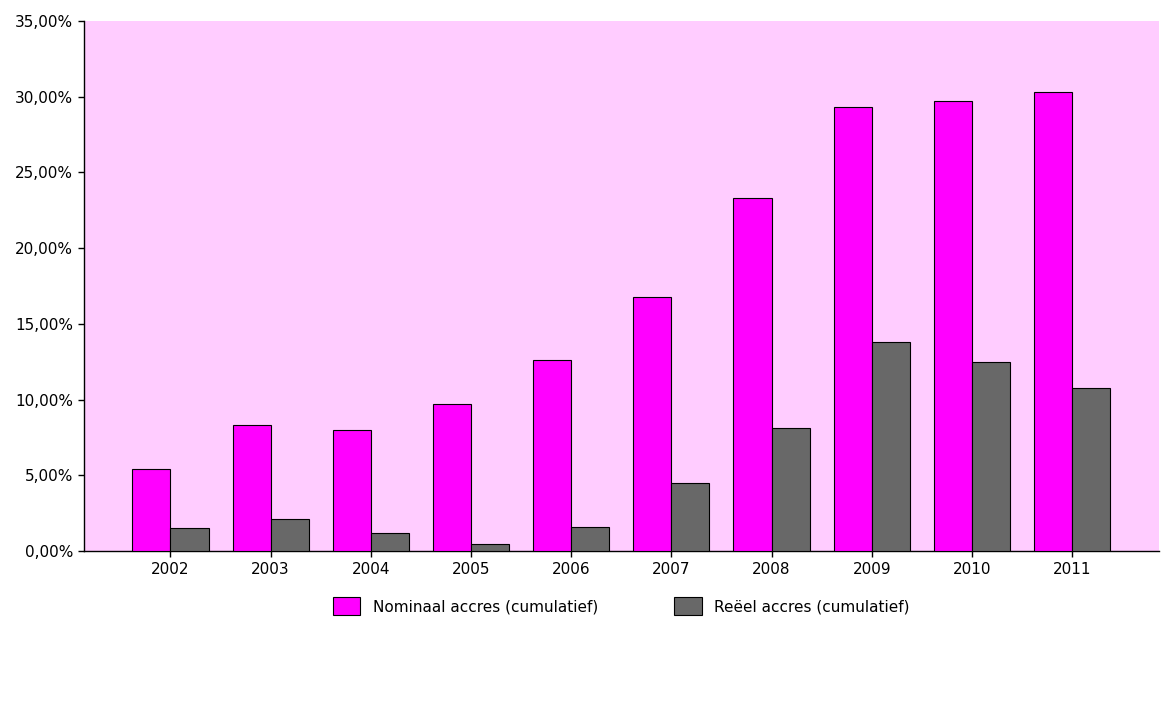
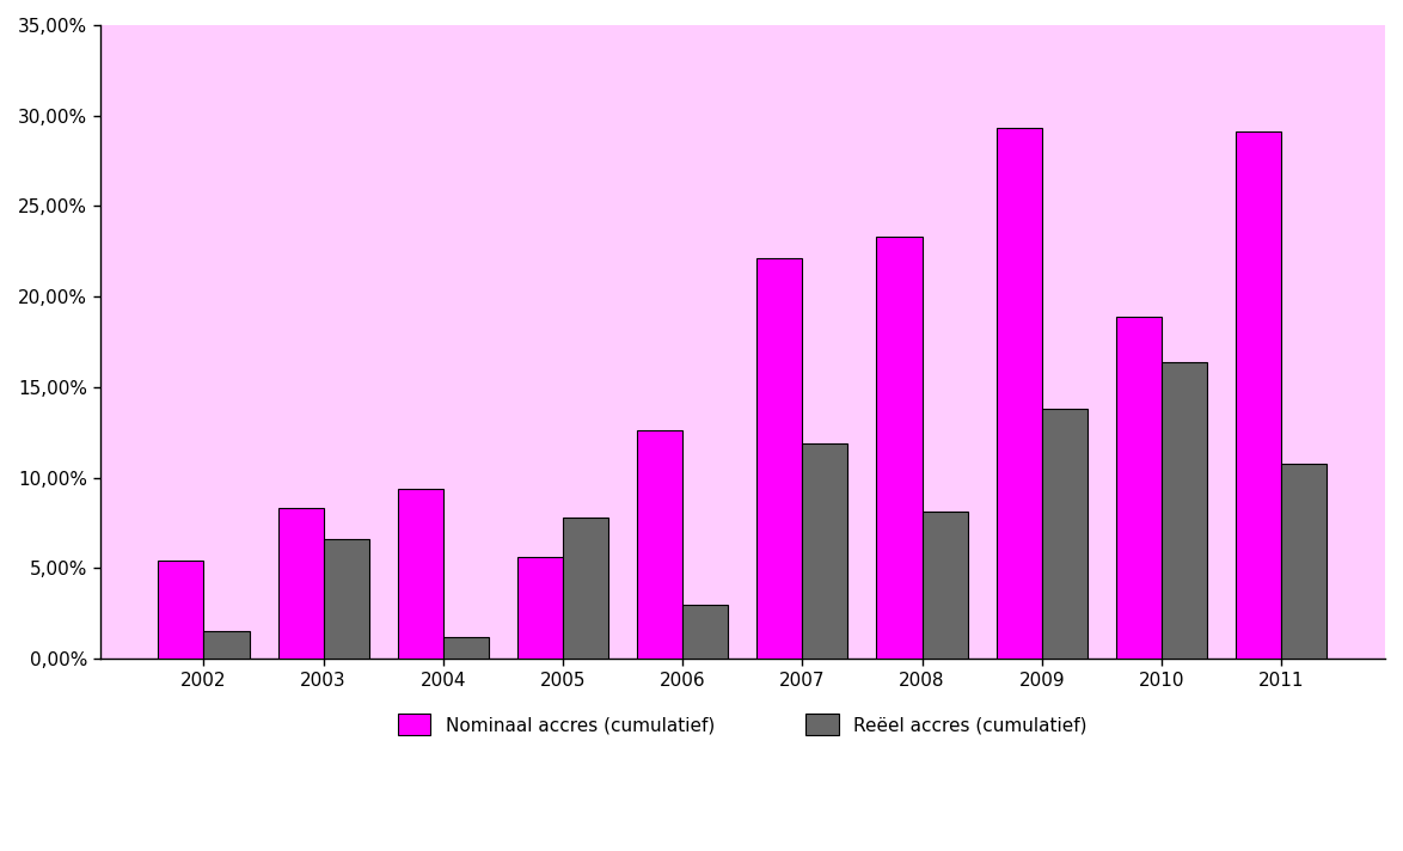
Reëel accres (cumulatief)/2003: 2,1% -> 6,6%
Nominaal accres (cumulatief)/2004: 8,0% -> 9,4%
Nominaal accres (cumulatief)/2005: 9,7% -> 5,6%
Reëel accres (cumulatief)/2005: 0,5% -> 7,8%
Reëel accres (cumulatief)/2006: 1,6% -> 3,0%
Nominaal accres (cumulatief)/2007: 16,8% -> 22,1%
Reëel accres (cumulatief)/2007: 4,5% -> 11,9%
Nominaal accres (cumulatief)/2010: 29,7% -> 18,9%
Reëel accres (cumulatief)/2010: 12,5% -> 16,4%
Nominaal accres (cumulatief)/2011: 30,3% -> 29,1%
